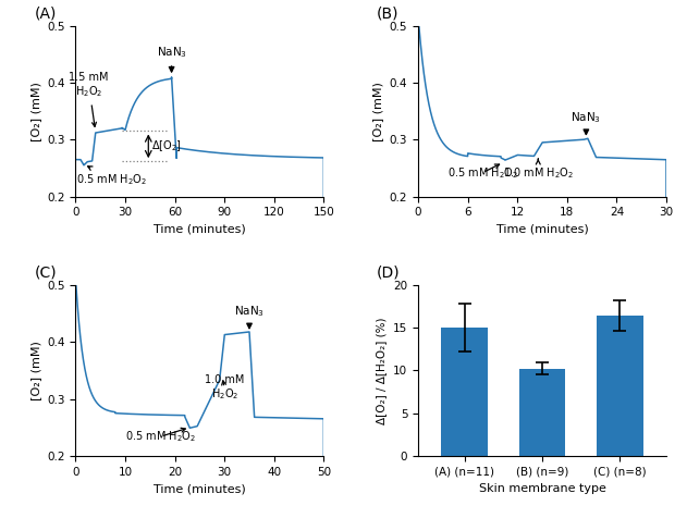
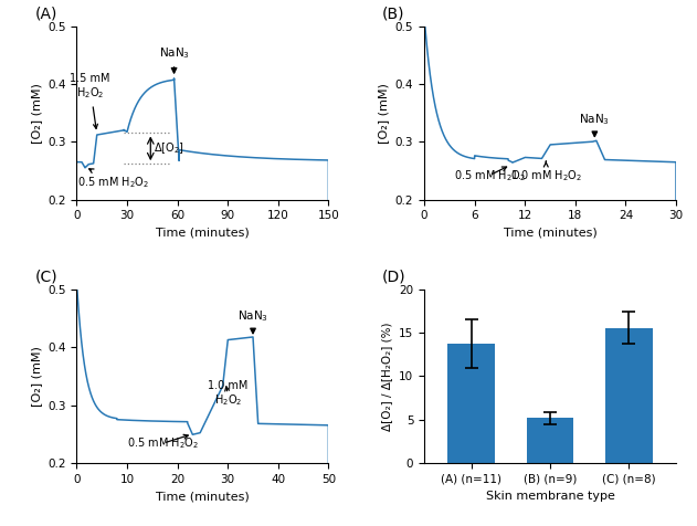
(A) (n=11): 15.0 -> 13.8
(B) (n=9): 10.2 -> 5.2
(C) (n=8): 16.4 -> 15.6
